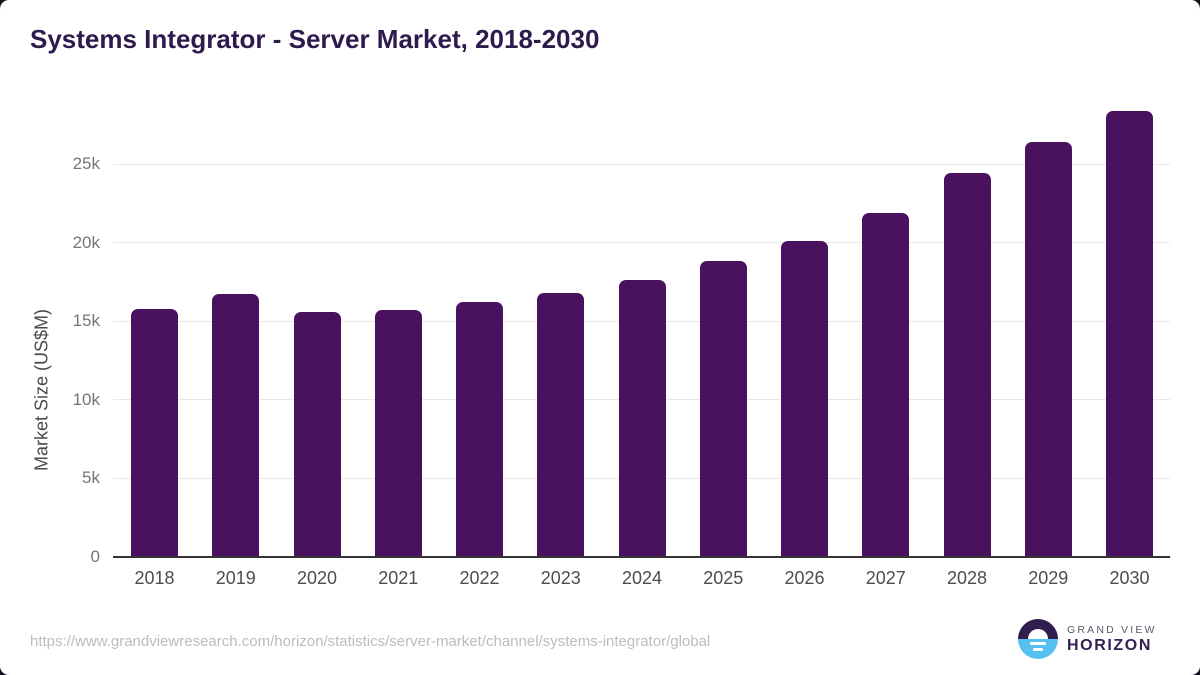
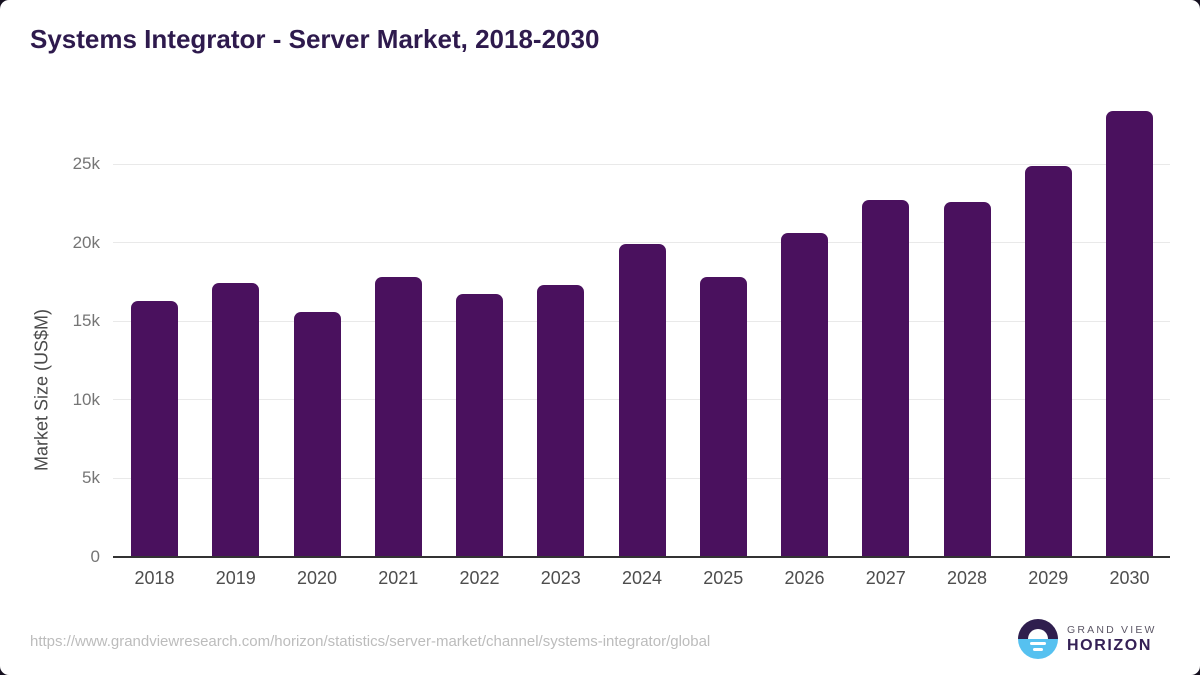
2018: 15.8k -> 16.3k
2019: 16.7k -> 17.4k
2021: 15.7k -> 17.8k
2022: 16.2k -> 16.7k
2023: 16.8k -> 17.3k
2024: 17.6k -> 19.9k
2025: 18.8k -> 17.8k
2026: 20.1k -> 20.6k
2027: 21.9k -> 22.7k
2028: 24.4k -> 22.6k
2029: 26.4k -> 24.9k
